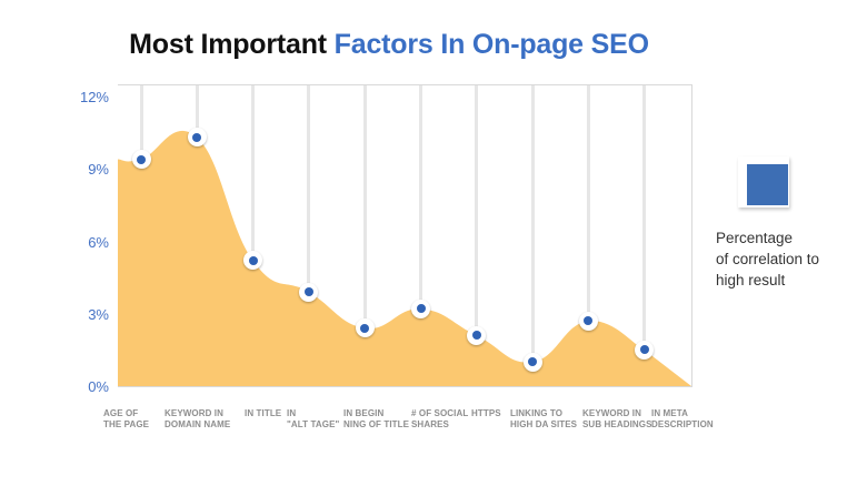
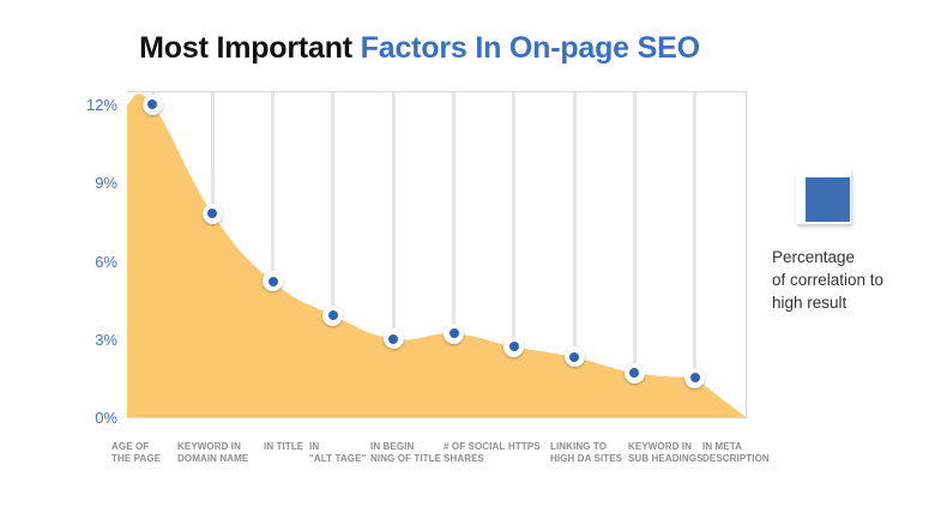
AGE OF THE PAGE: 9.4% -> 12.0%
KEYWORD IN DOMAIN NAME: 10.3% -> 7.8%
IN BEGIN NING OF TITLE: 2.4% -> 3.0%
HTTPS: 2.1% -> 2.7%
LINKING TO HIGH DA SITES: 1.0% -> 2.3%
KEYWORD IN SUB HEADINGS: 2.7% -> 1.7%
